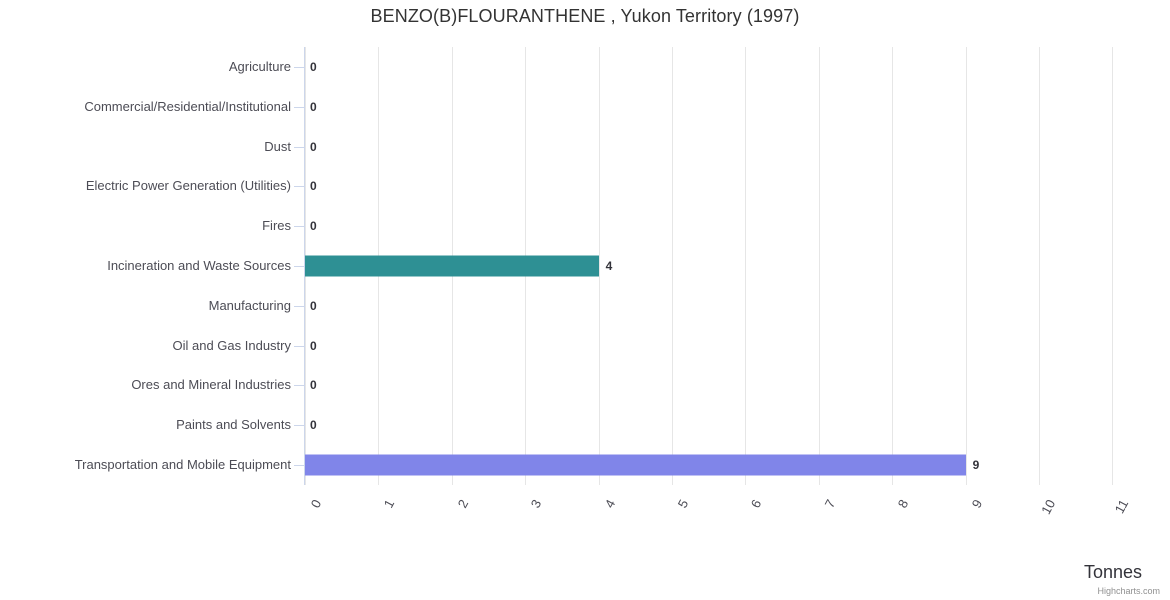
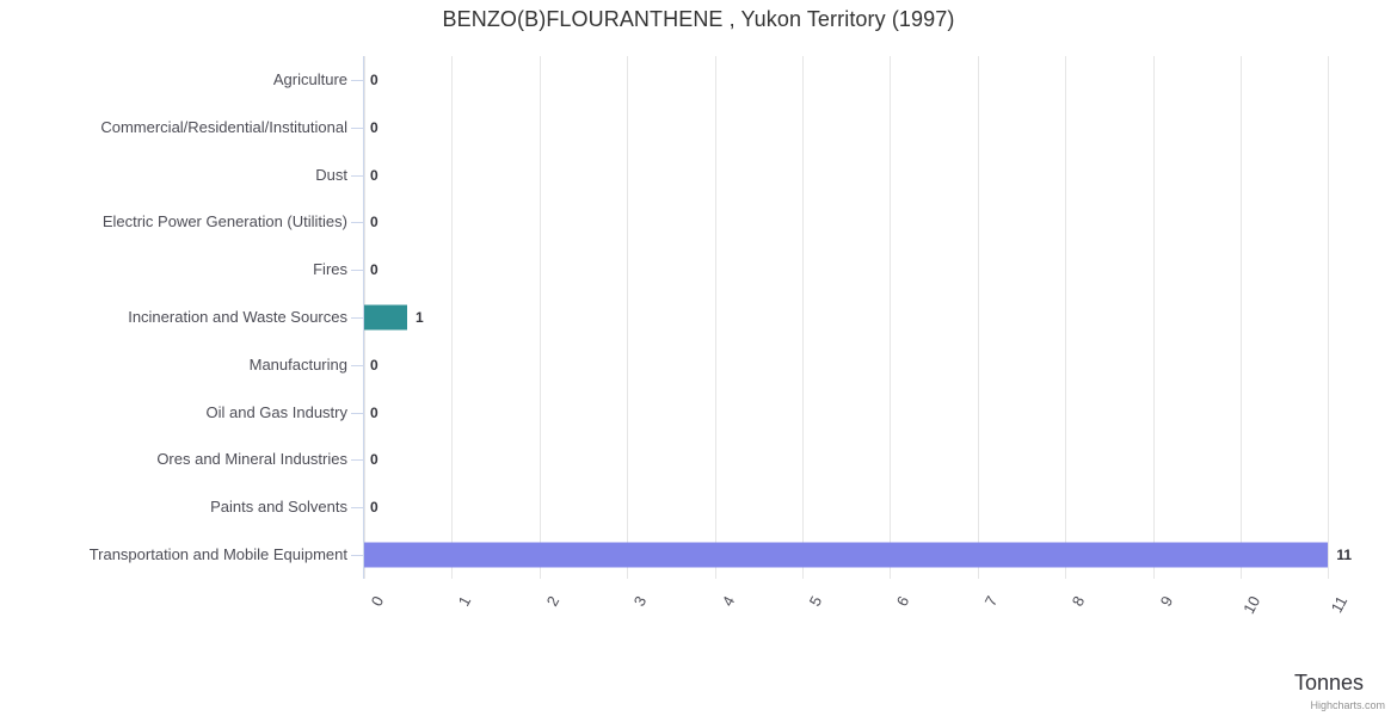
Incineration and Waste Sources: 4 -> 1
Transportation and Mobile Equipment: 9 -> 11
